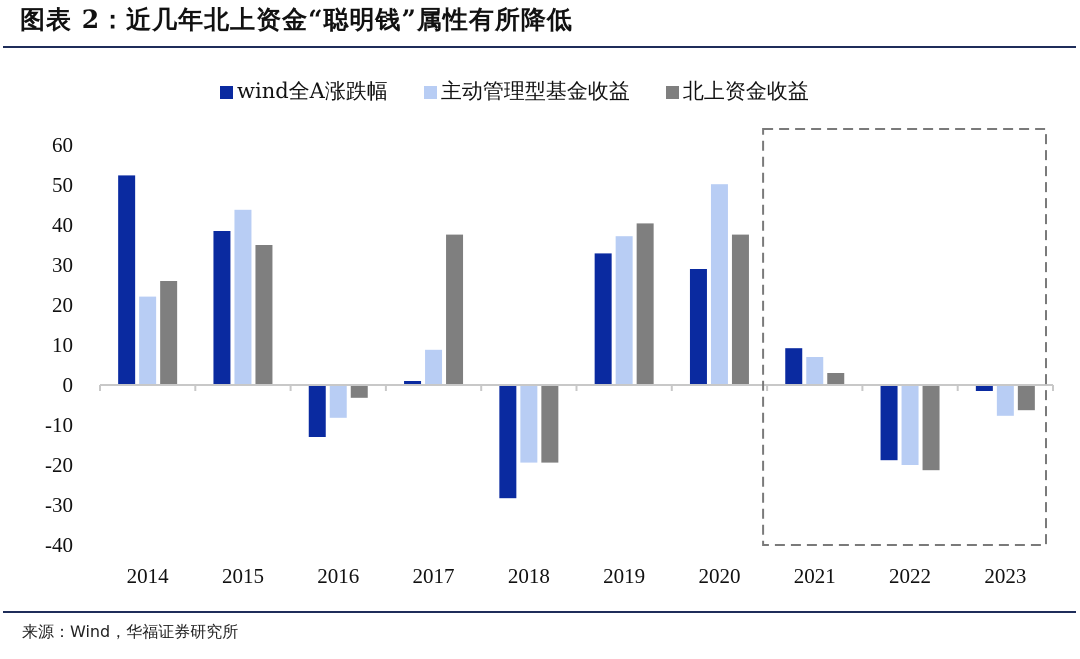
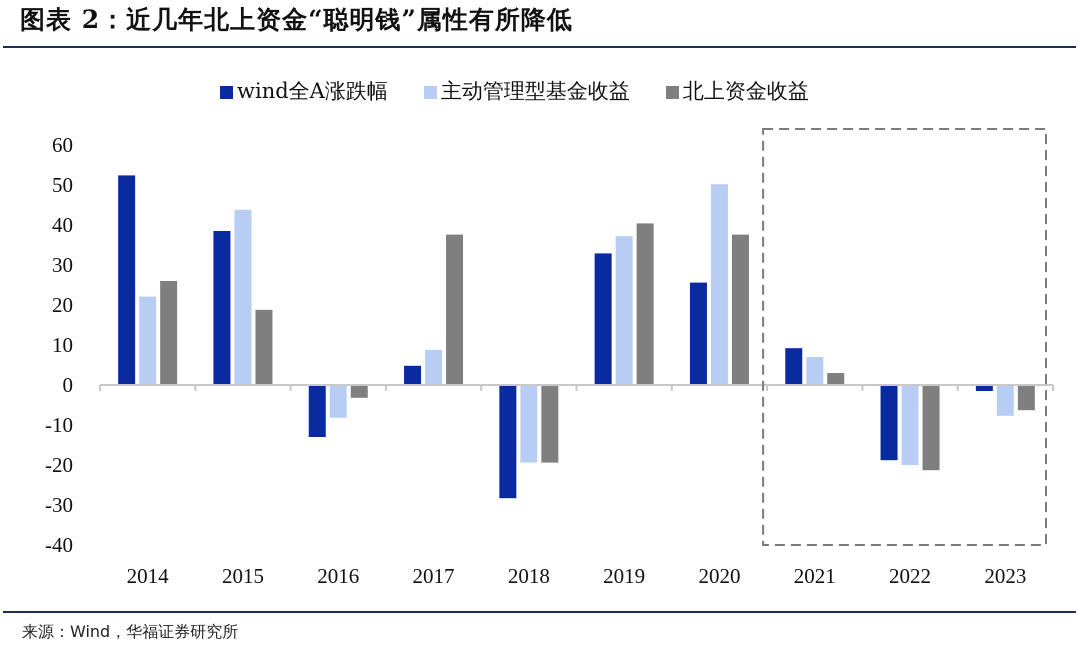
北上资金收益/2015: 35 -> 19
wind全A涨跌幅/2017: 1 -> 5
wind全A涨跌幅/2020: 29 -> 26
